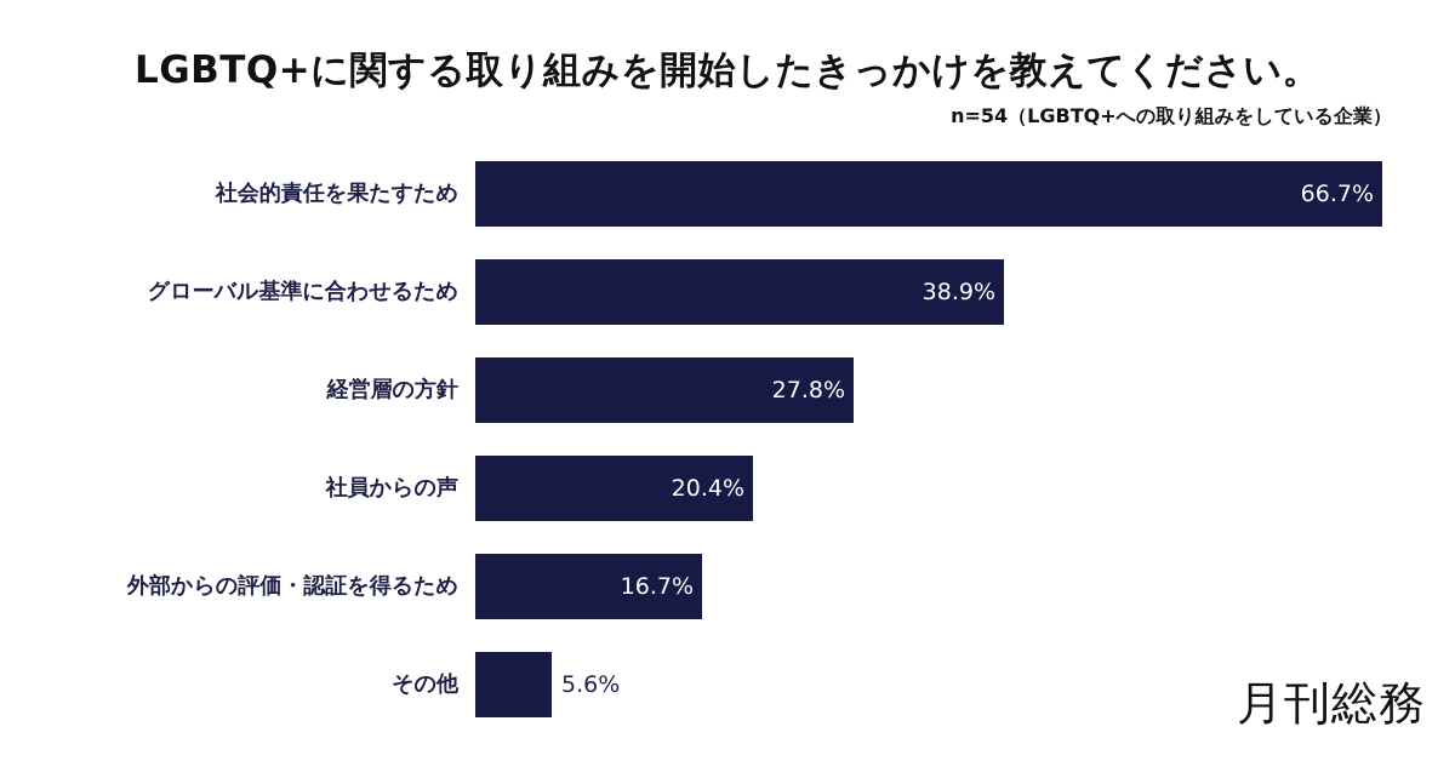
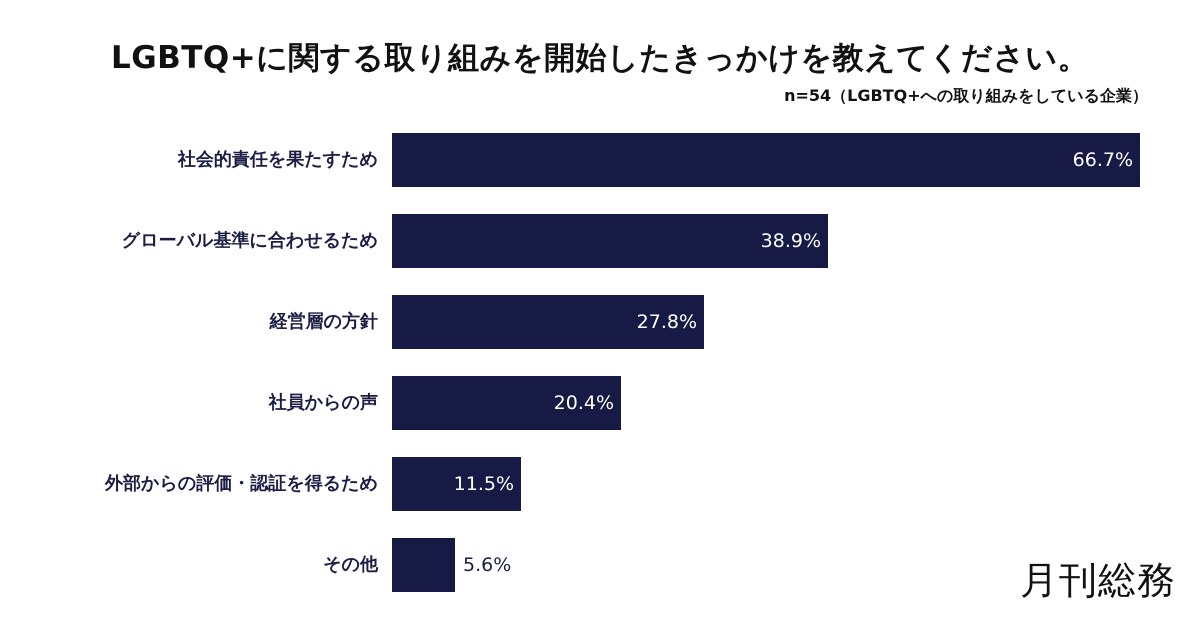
外部からの評価・認証を得るため: 16.7% -> 11.5%
